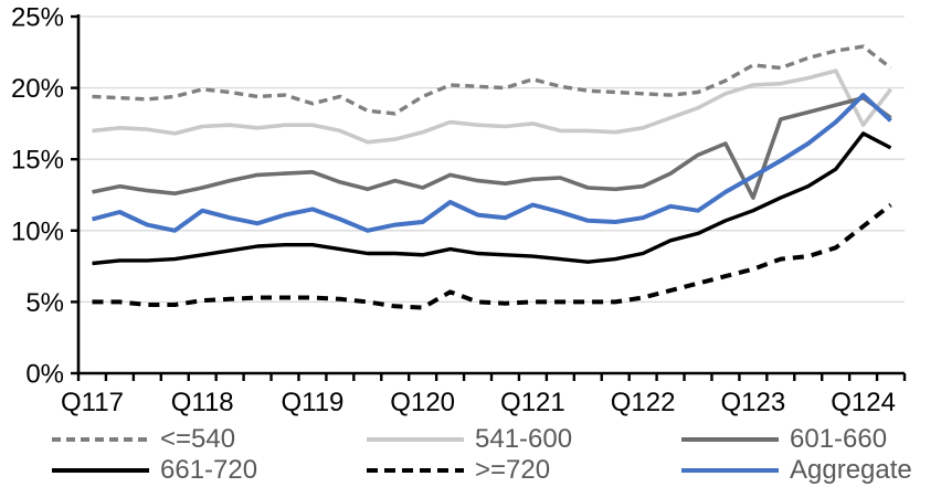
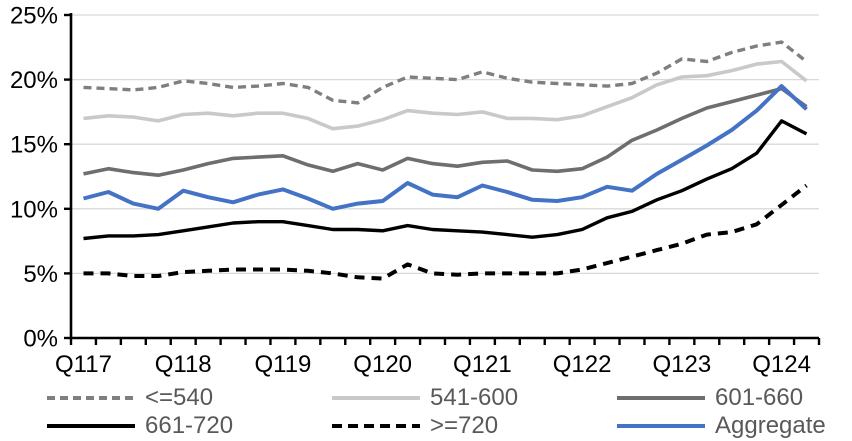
<=540/Q119: 18.9% -> 19.7%
601-660/Q123: 12.3% -> 17.0%
541-600/Q124: 17.4% -> 21.4%
